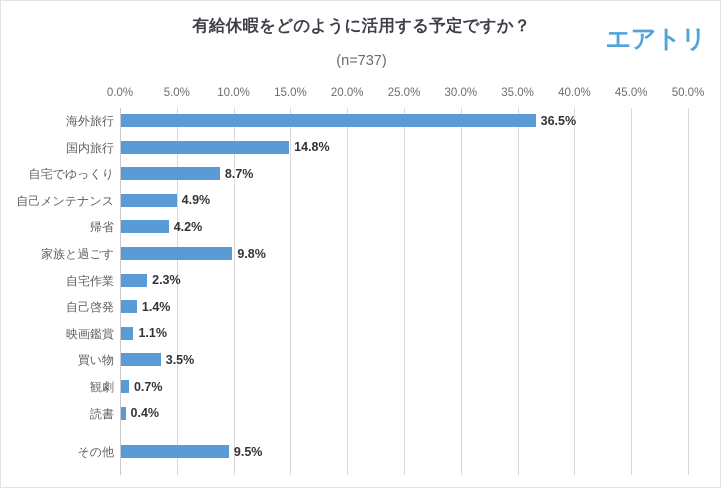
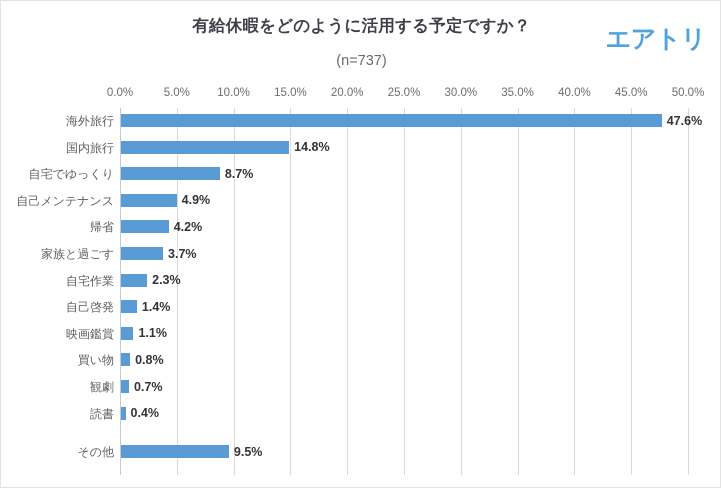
海外旅行: 36.5% -> 47.6%
家族と過ごす: 9.8% -> 3.7%
買い物: 3.5% -> 0.8%
